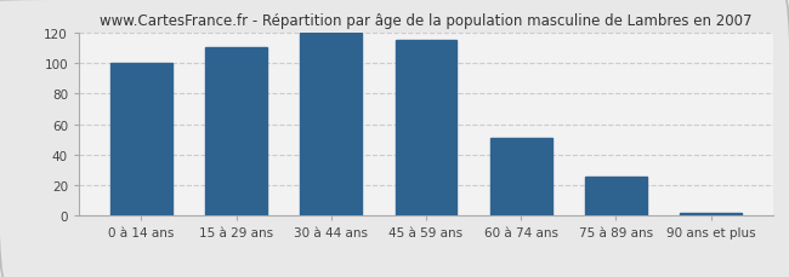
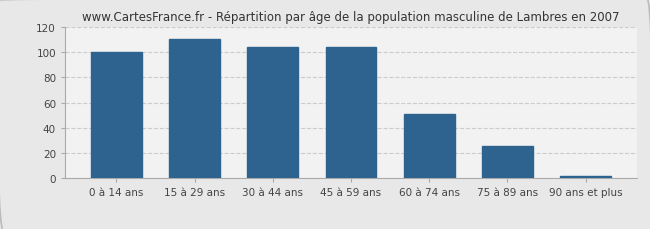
30 à 44 ans: 120 -> 104
45 à 59 ans: 115 -> 104
